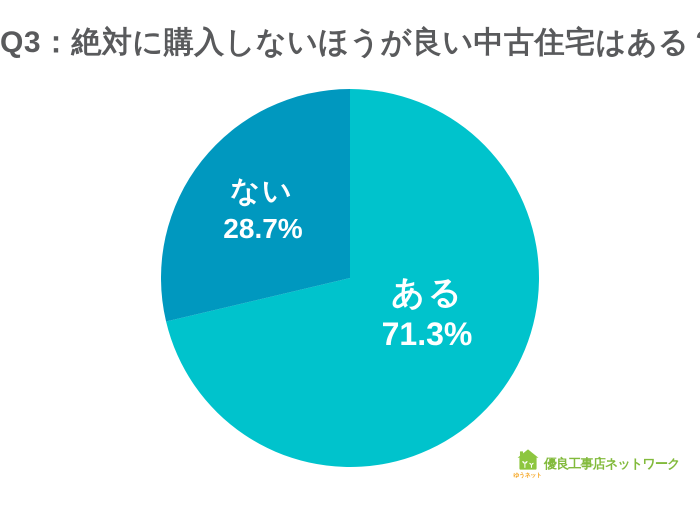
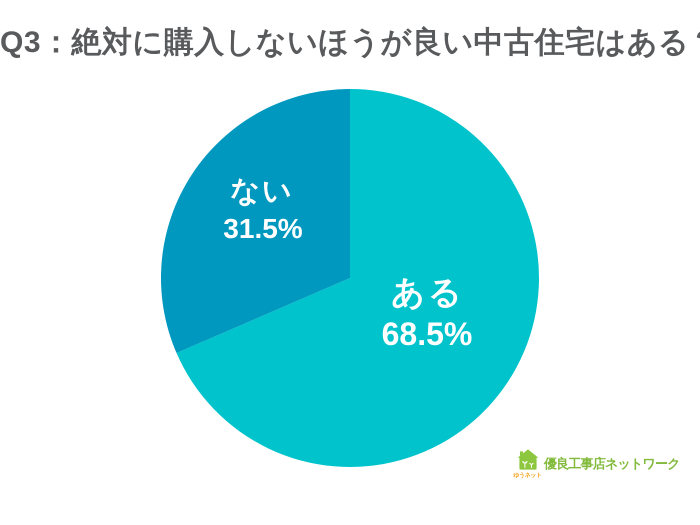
ある: 71.3% -> 68.5%
ない: 28.7% -> 31.5%
